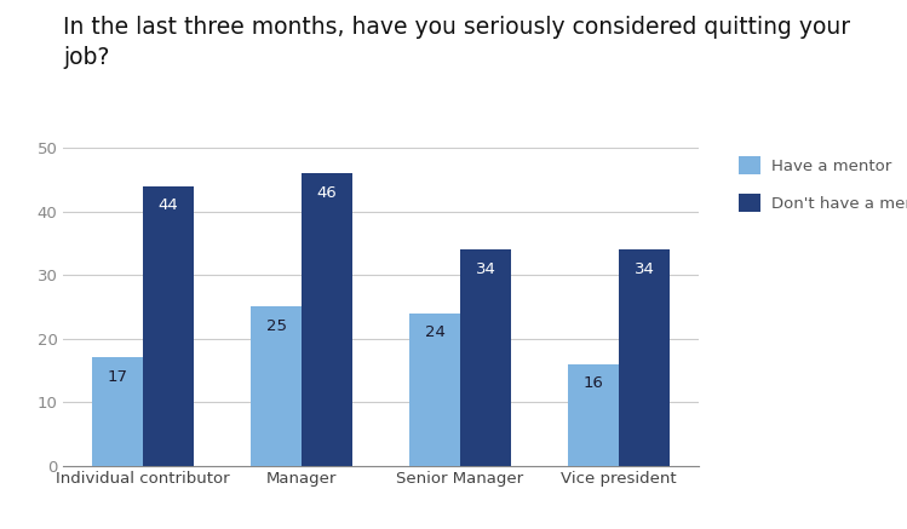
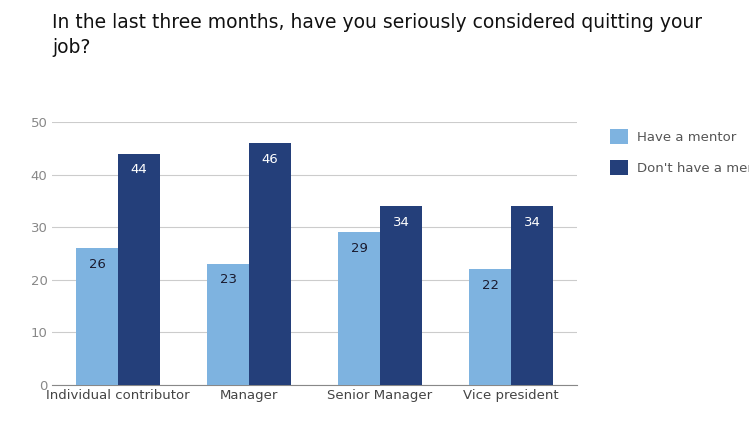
Have a mentor/Individual contributor: 17 -> 26
Have a mentor/Manager: 25 -> 23
Have a mentor/Senior Manager: 24 -> 29
Have a mentor/Vice president: 16 -> 22
